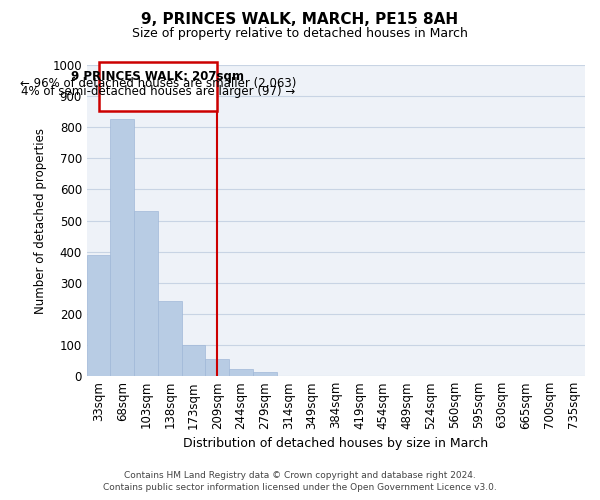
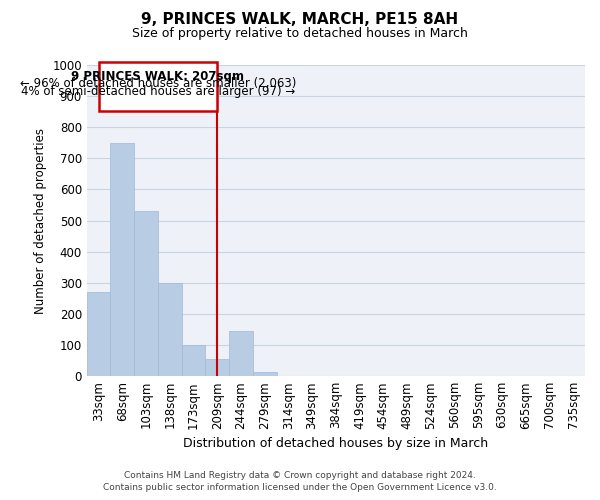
33sqm: 390 -> 270
68sqm: 828 -> 750
138sqm: 242 -> 300
244sqm: 22 -> 145
